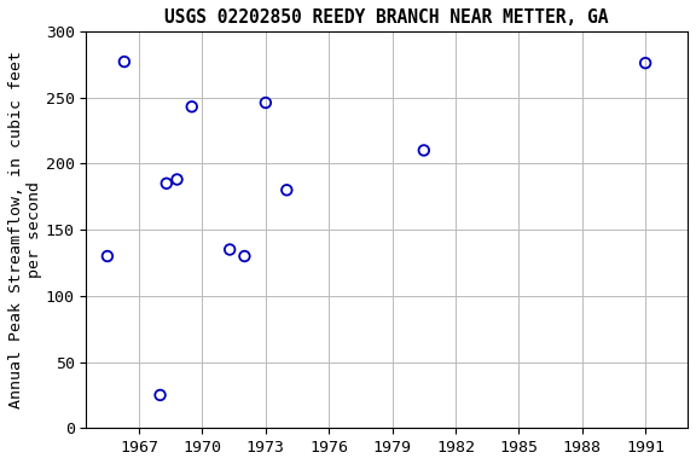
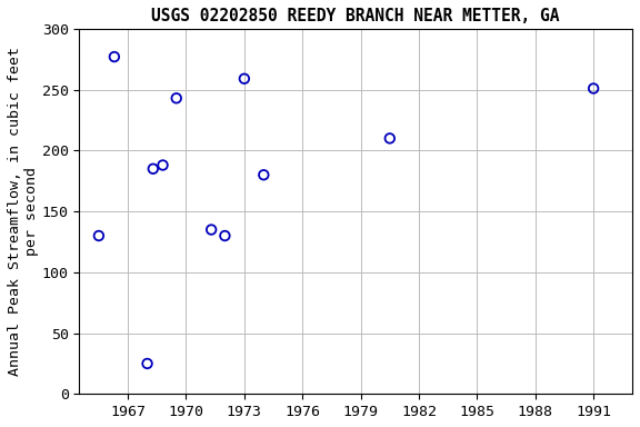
1973: 246 -> 259
1991: 276 -> 251
